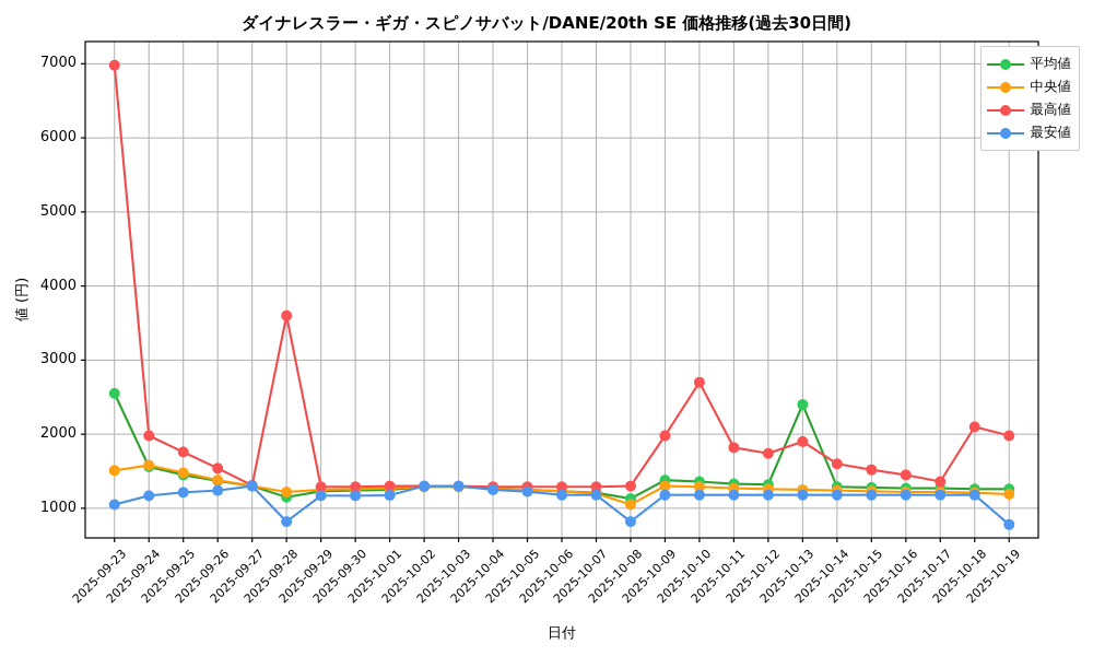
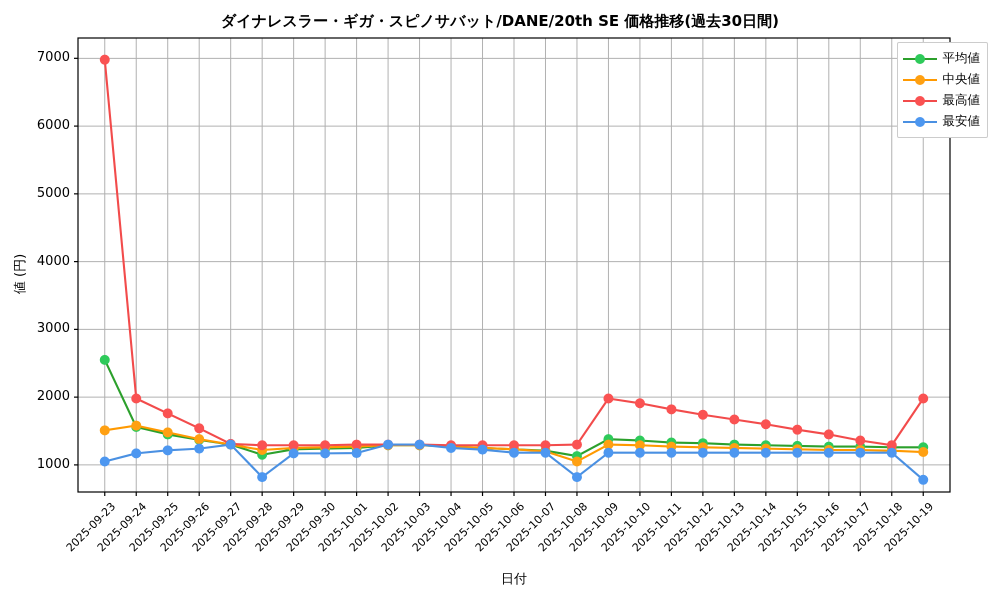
最高値/2025-09-28: 3600 -> 1300
最高値/2025-10-10: 2700 -> 1900
平均値/2025-10-13: 2400 -> 1300
最高値/2025-10-13: 1900 -> 1700
最高値/2025-10-18: 2100 -> 1300
